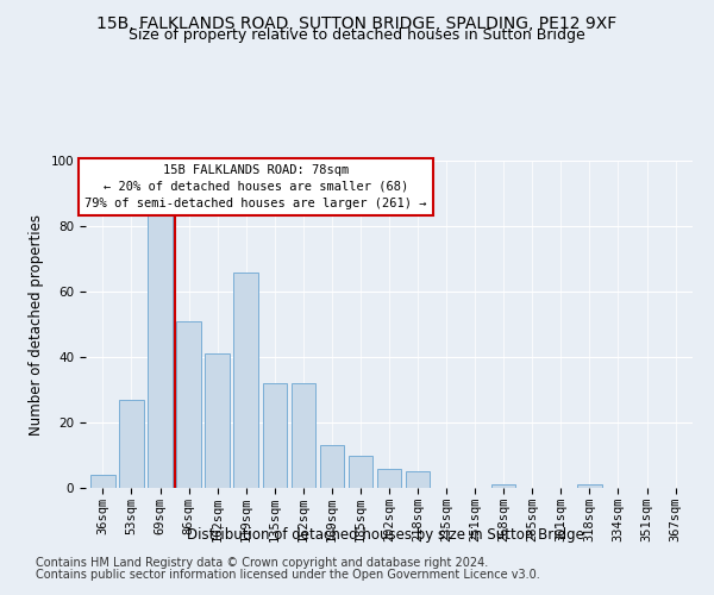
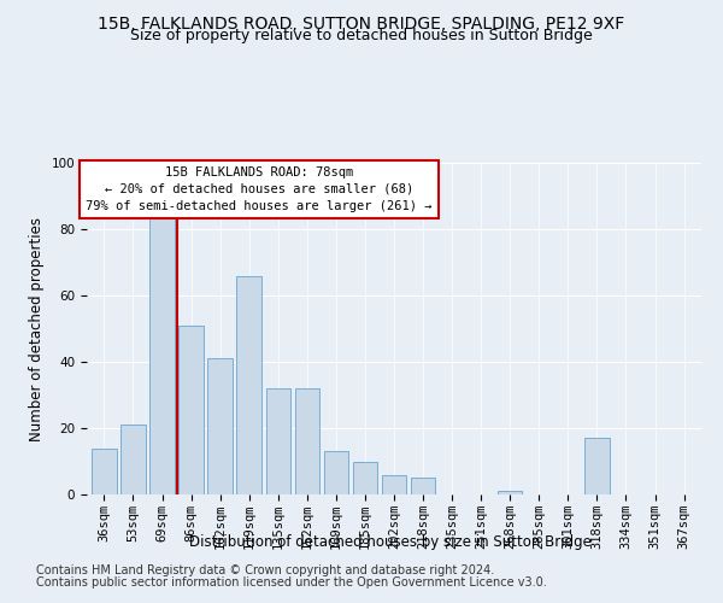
36sqm: 4 -> 14
53sqm: 27 -> 21
318sqm: 1 -> 17
